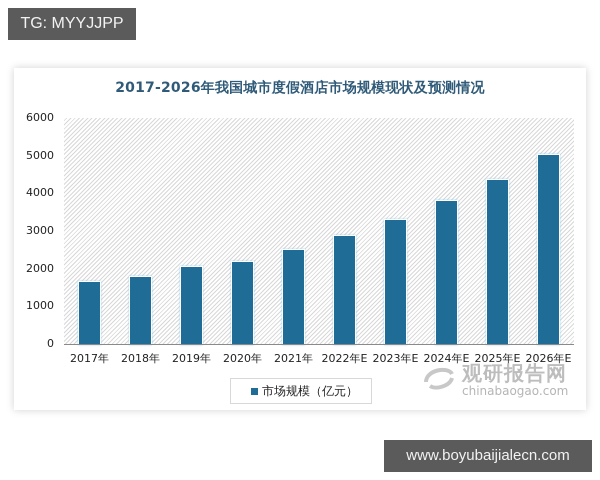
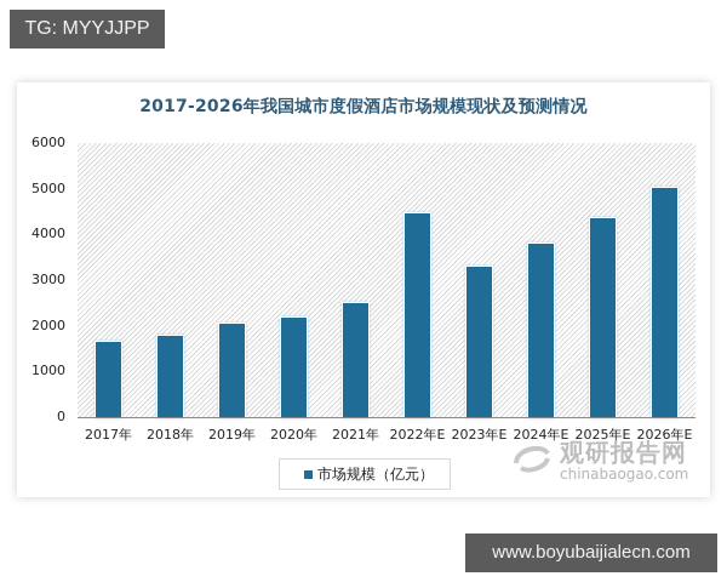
2022年E: 2900 -> 4500
